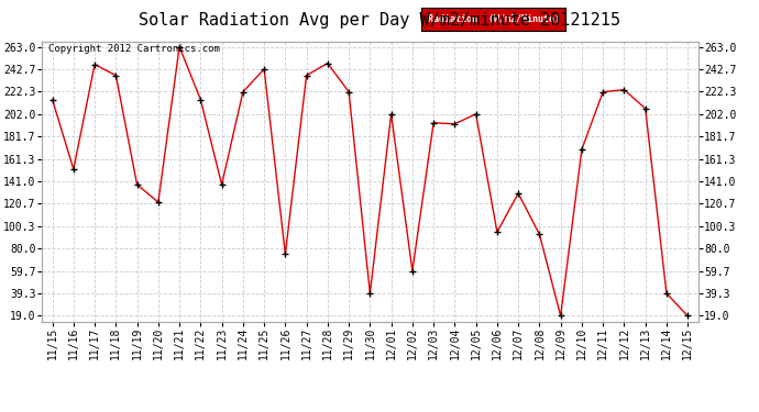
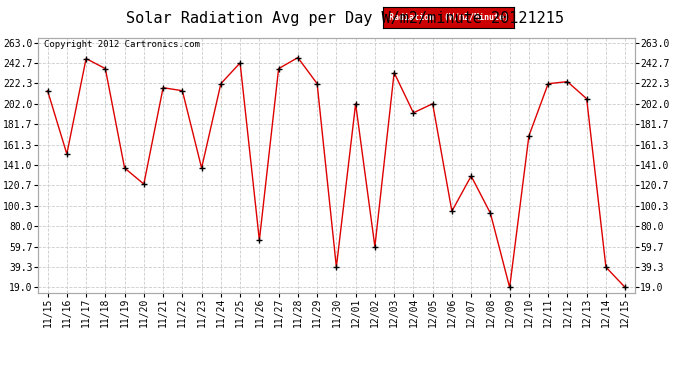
11/21: 263 -> 218
11/26: 75 -> 66
12/03: 194 -> 233
